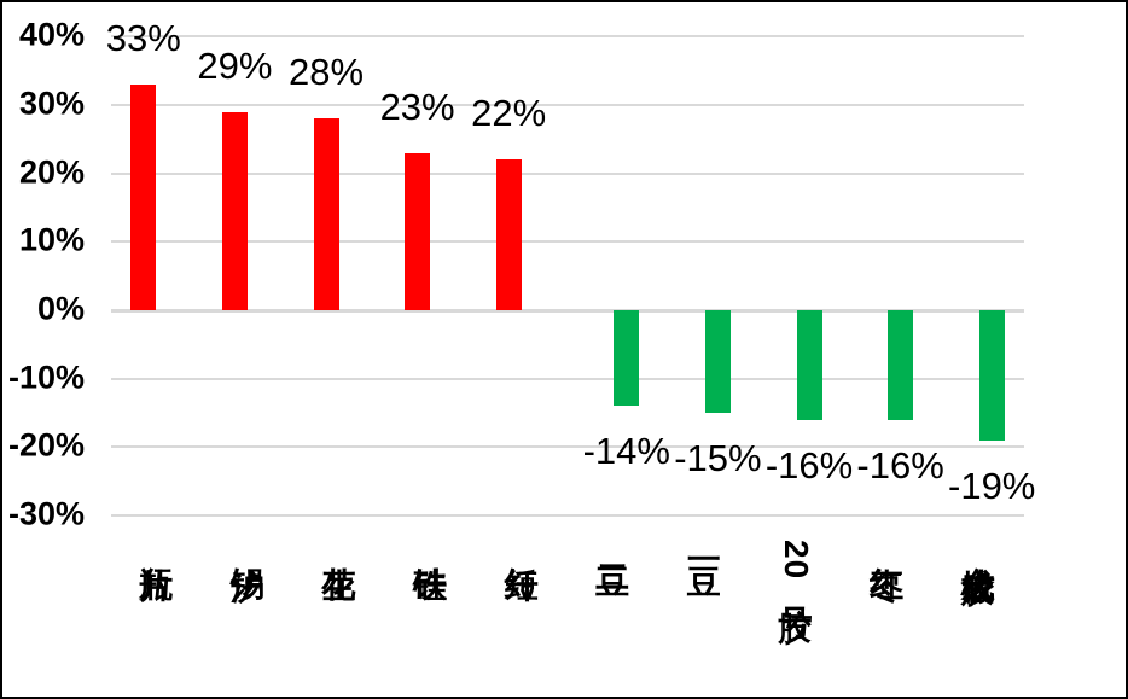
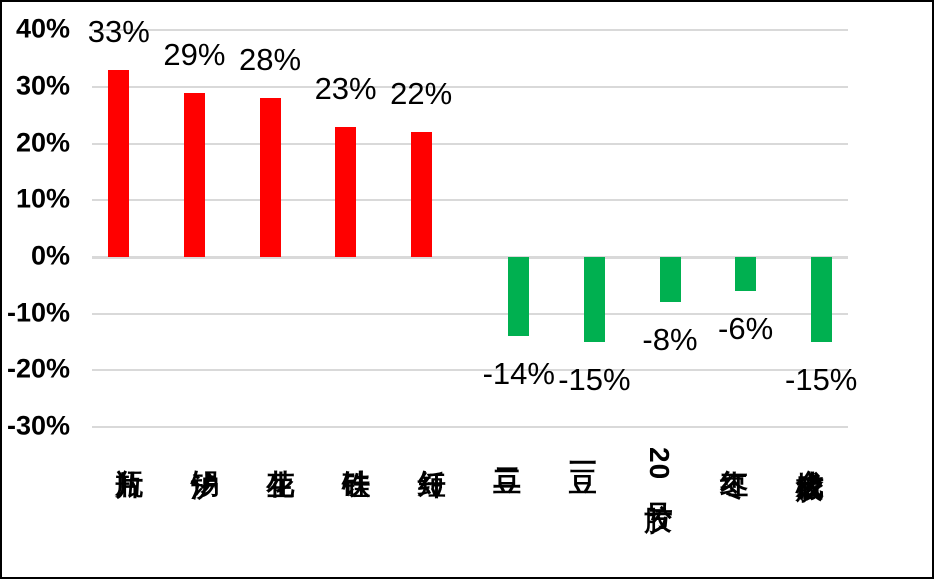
20号胶: -16% -> -8%
红枣: -16% -> -6%
合成橡胶: -19% -> -15%
